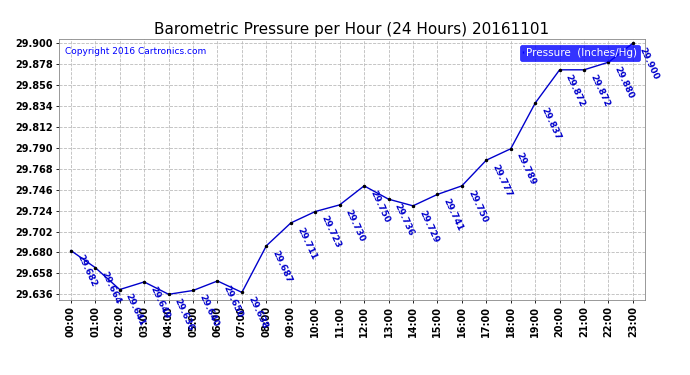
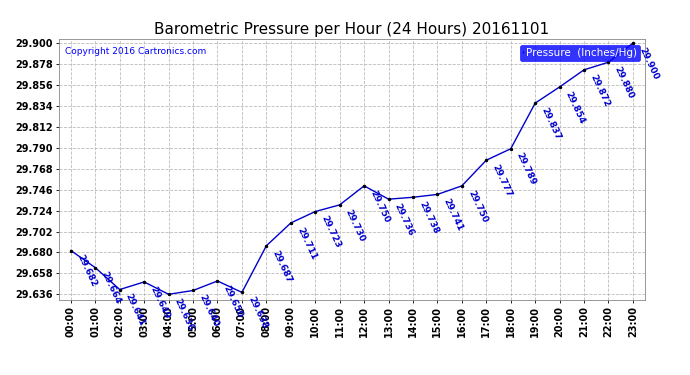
14:00: 29.729 -> 29.738
20:00: 29.872 -> 29.854
